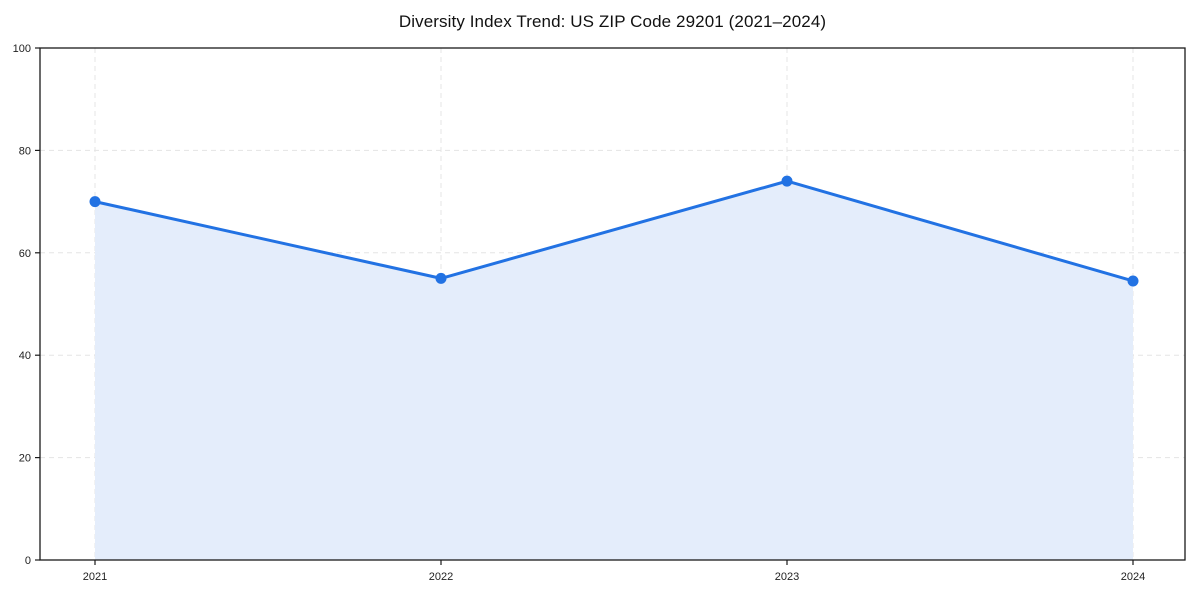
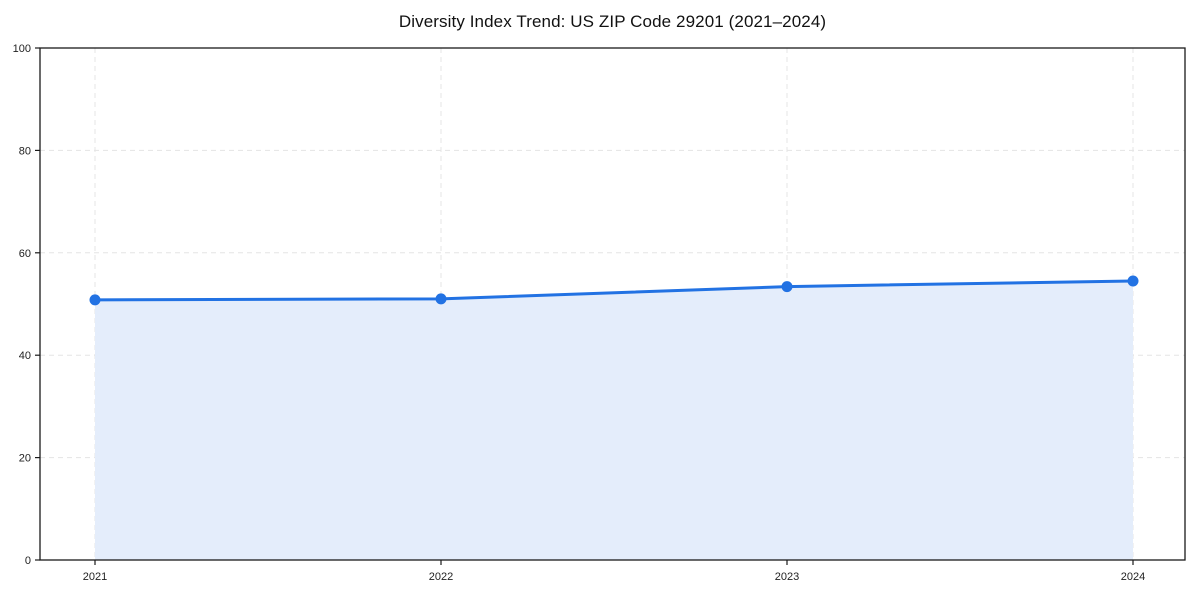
2021: 70 -> 51
2022: 55 -> 51
2023: 74 -> 53
